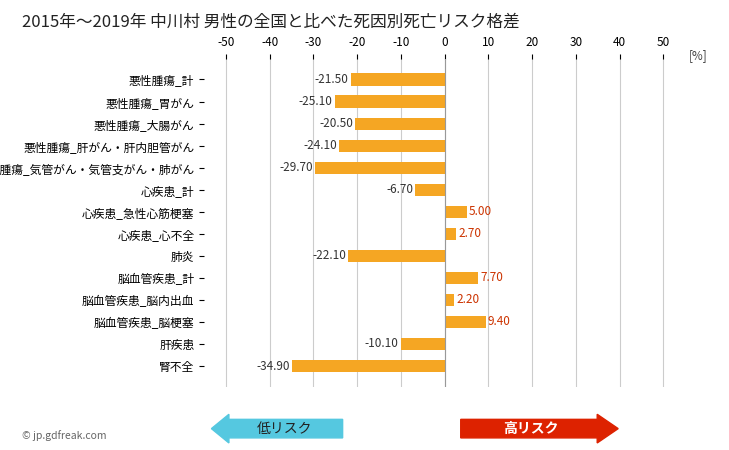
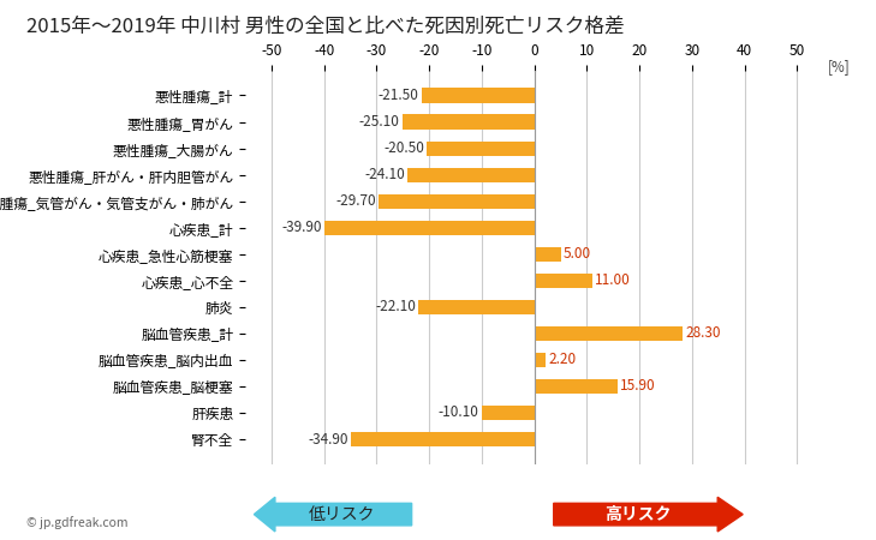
心疾患_計: -6.70 -> -39.90
心疾患_心不全: 2.70 -> 11.00
脳血管疾患_計: 7.70 -> 28.30
脳血管疾患_脳梗塞: 9.40 -> 15.90
